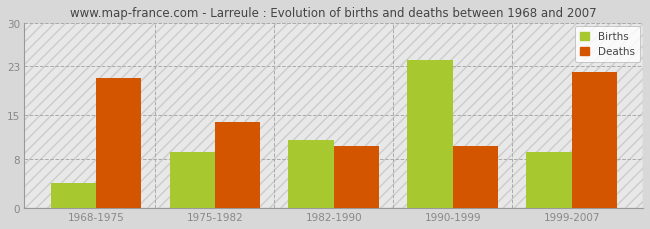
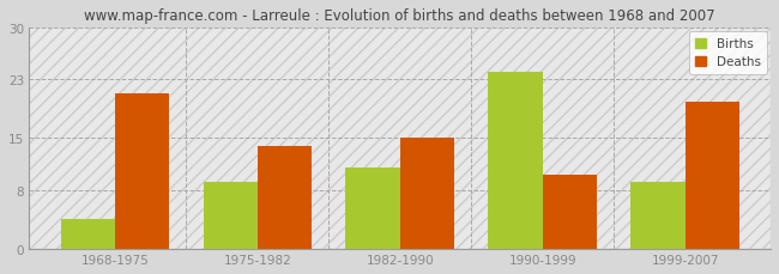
Deaths/1982-1990: 10 -> 15
Deaths/1999-2007: 22 -> 20
